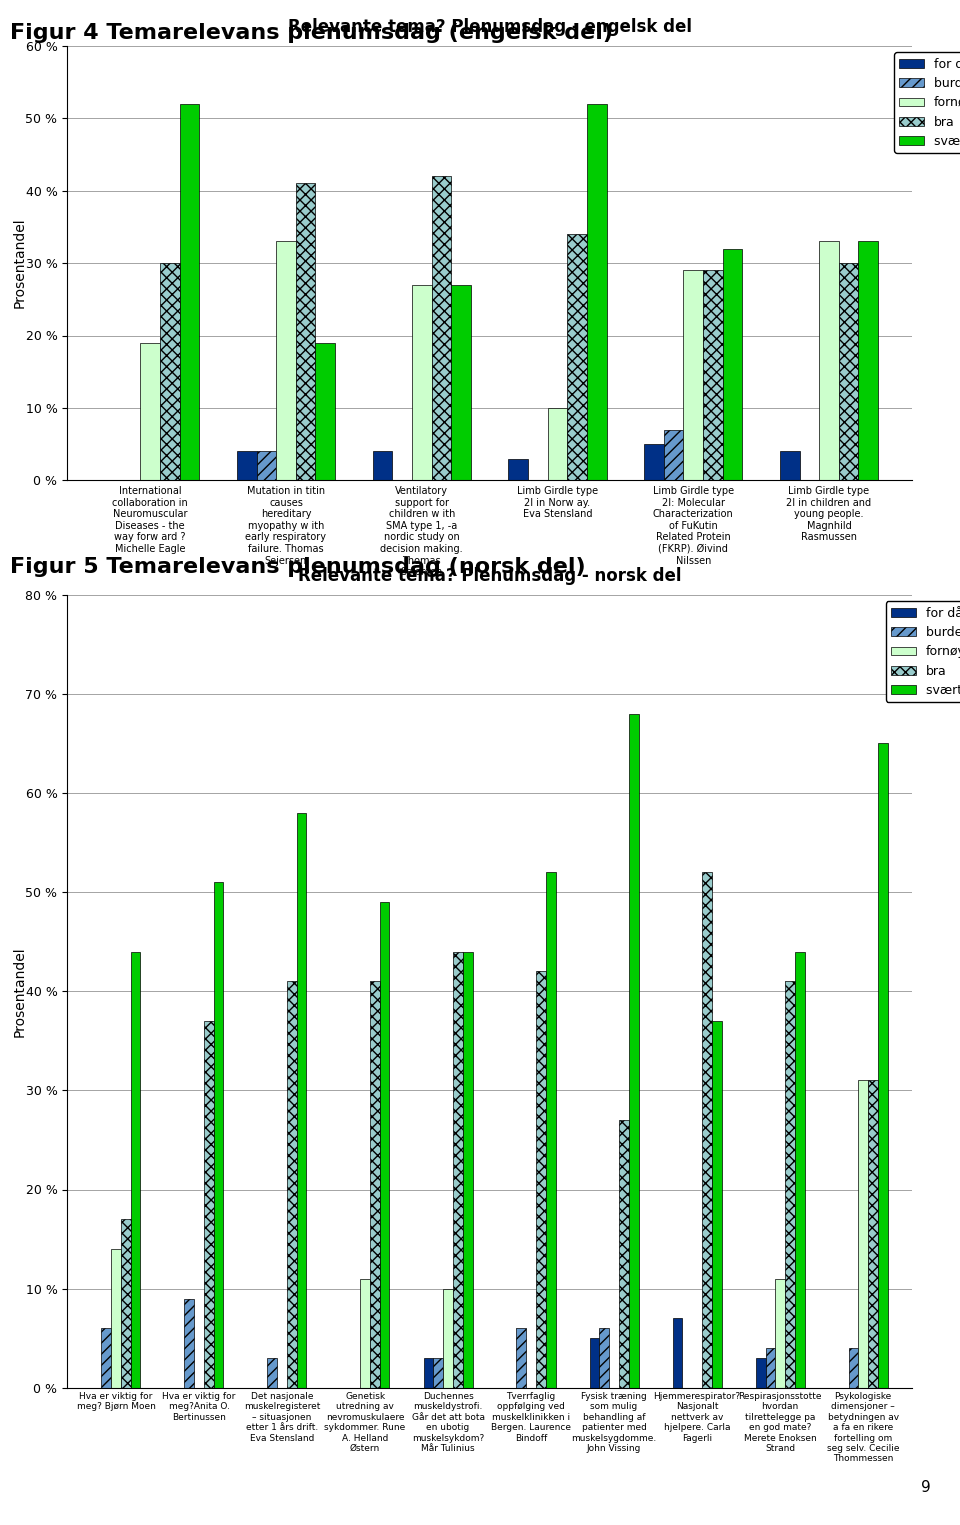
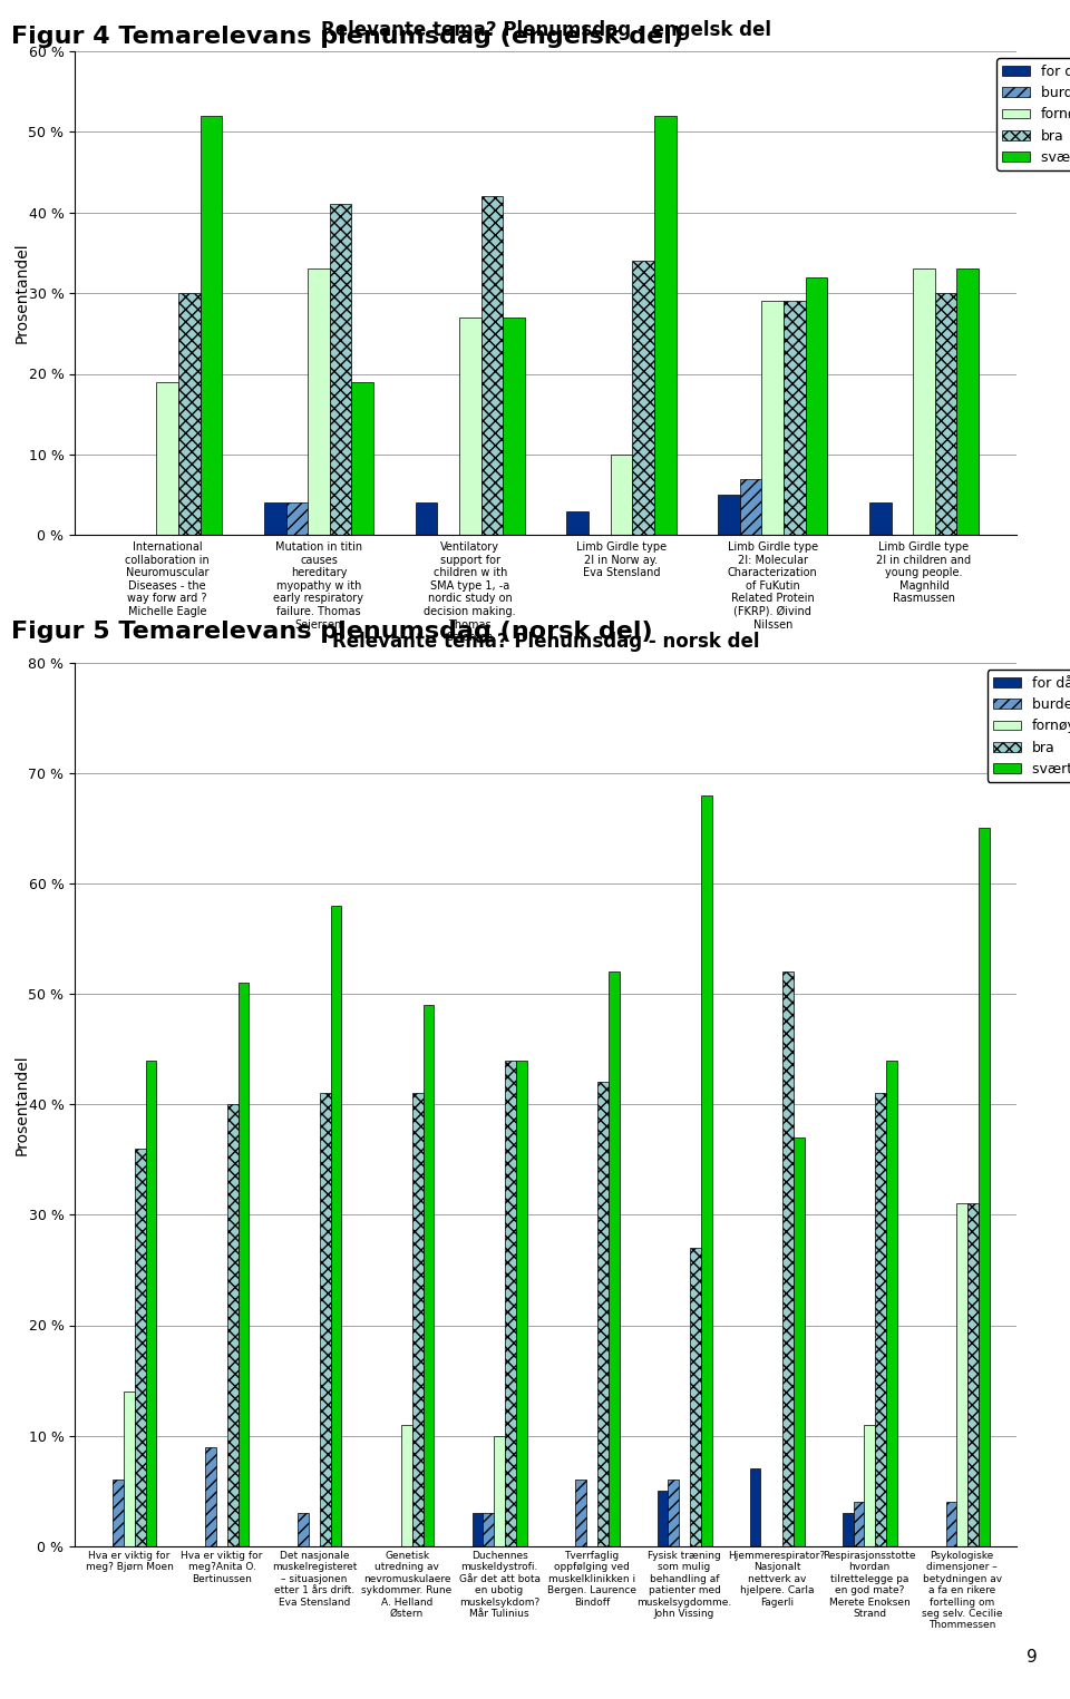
bra/Hva er viktig for meg? Bjørn Moen: 17 % -> 36 %
bra/Hva er viktig for meg?Anita O. Bertinussen: 37 % -> 40 %
